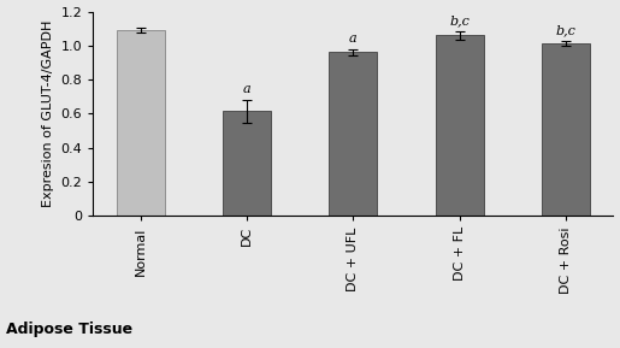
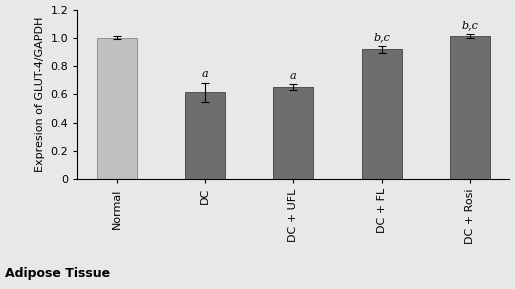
Normal: 1.09 -> 1.00
DC + UFL: 0.96 -> 0.65
DC + FL: 1.06 -> 0.92
